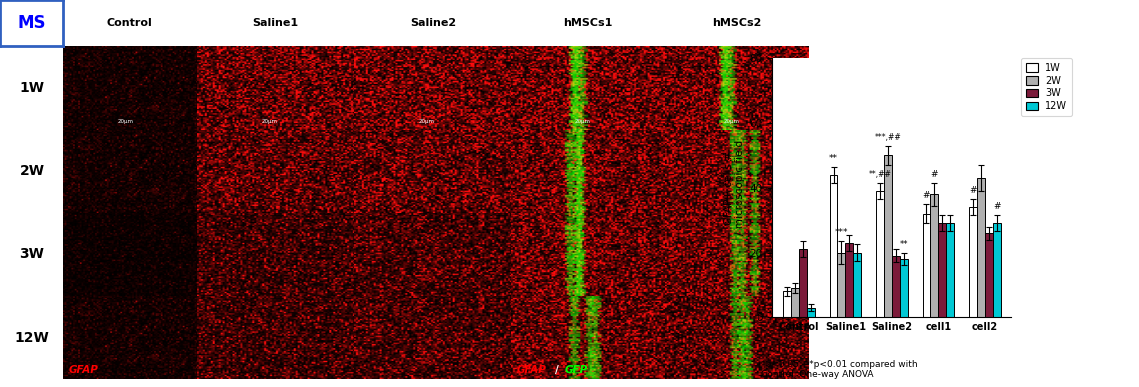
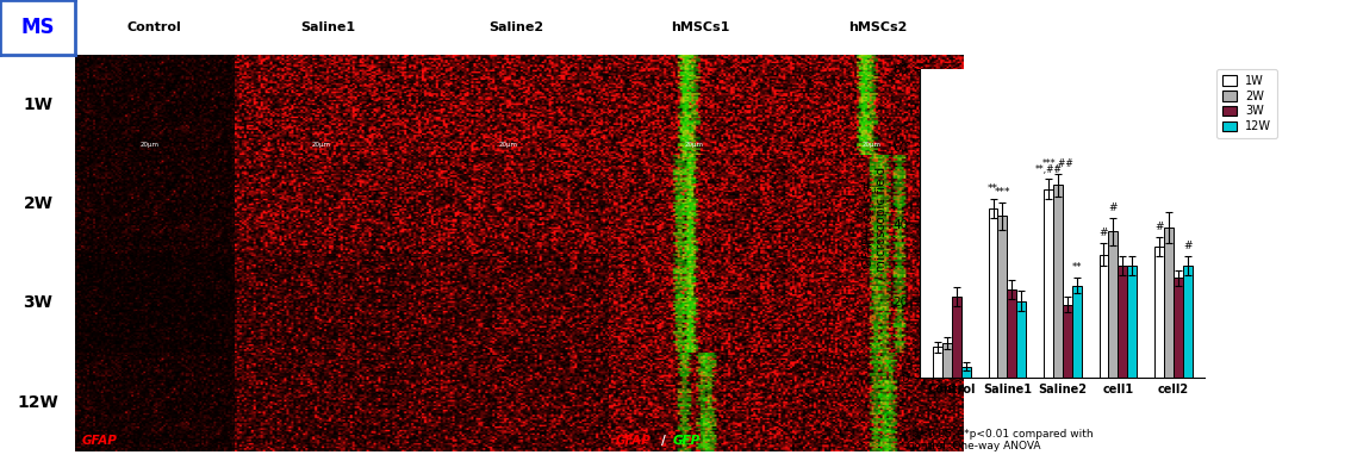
2W/Saline1: 20 -> 42
1W/Saline2: 39 -> 49
12W/Saline2: 18 -> 24
2W/cell2: 43 -> 39
